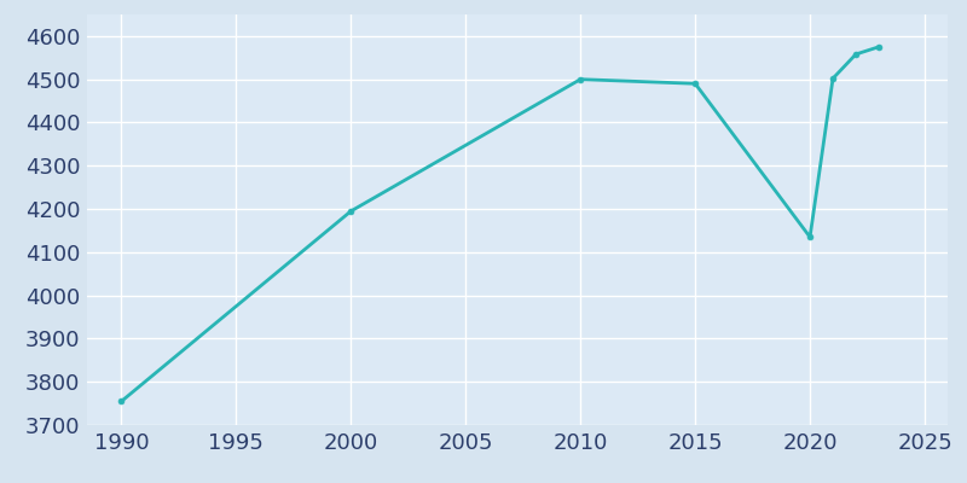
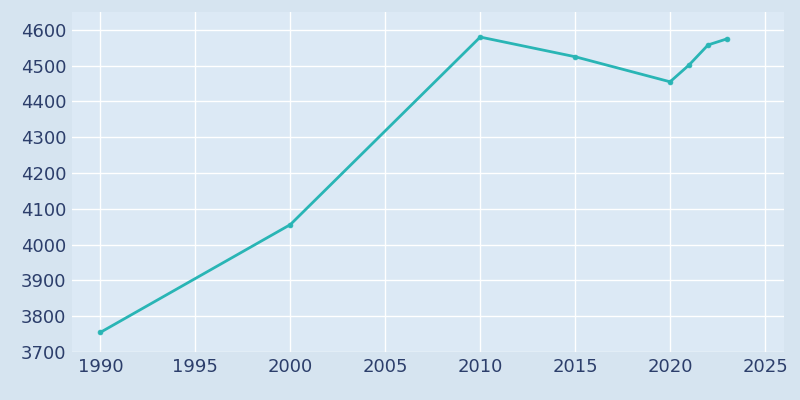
2000: 4195 -> 4056
2010: 4500 -> 4580
2015: 4490 -> 4525
2020: 4135 -> 4455
